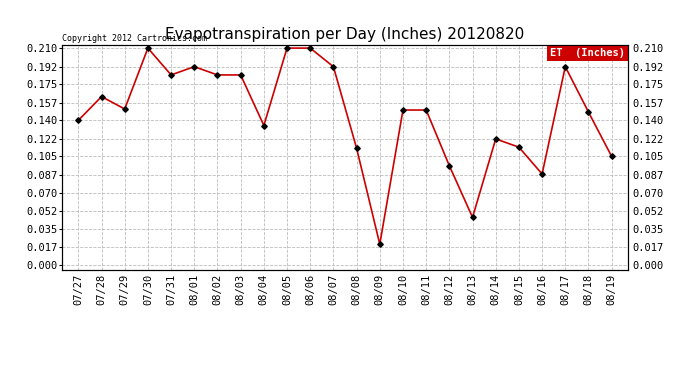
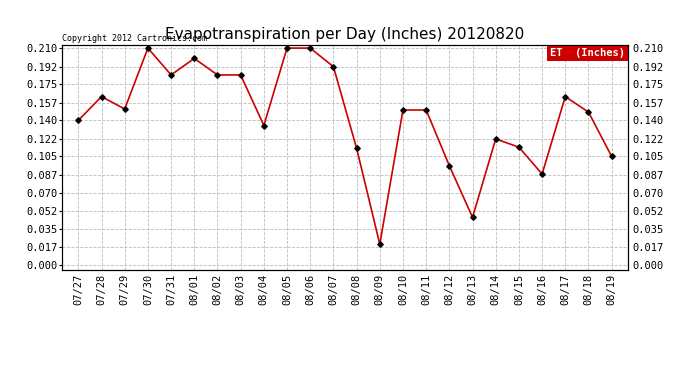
08/01: 0.192 -> 0.200
08/17: 0.192 -> 0.163
